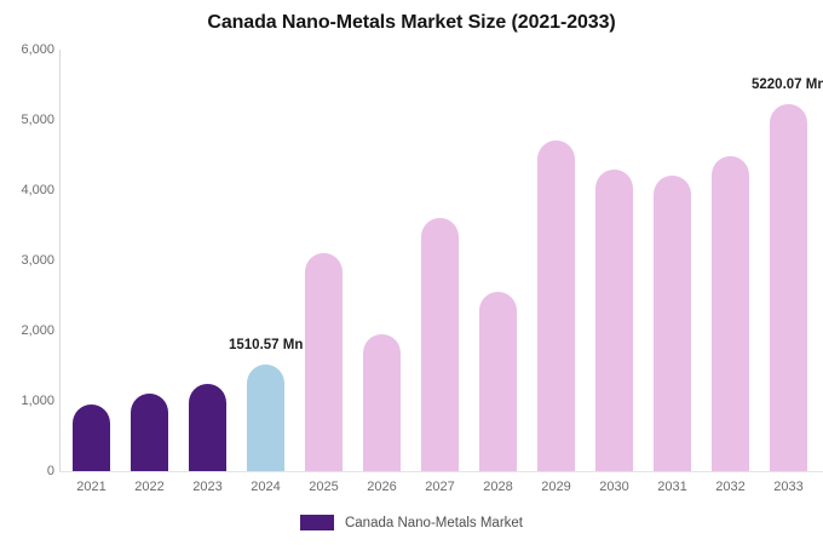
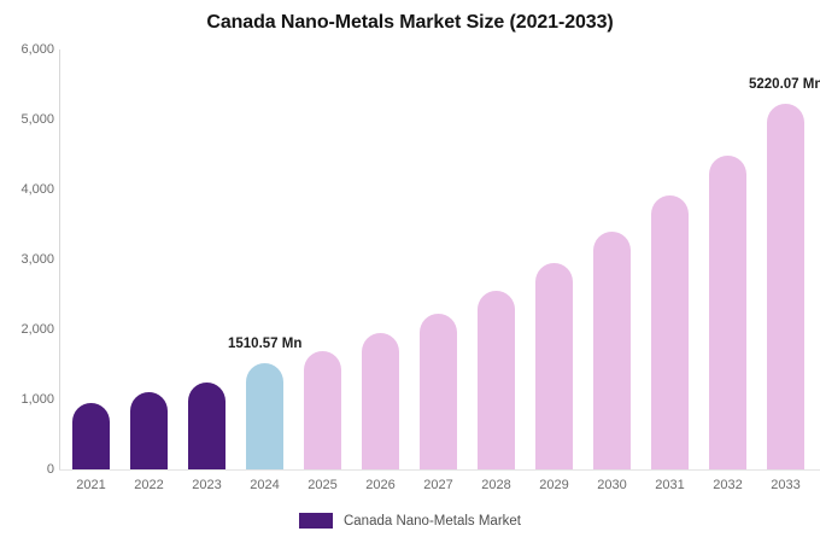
2025: 3100 -> 1700
2027: 3600 -> 2200
2029: 4700 -> 2900
2030: 4300 -> 3400
2031: 4200 -> 3900
